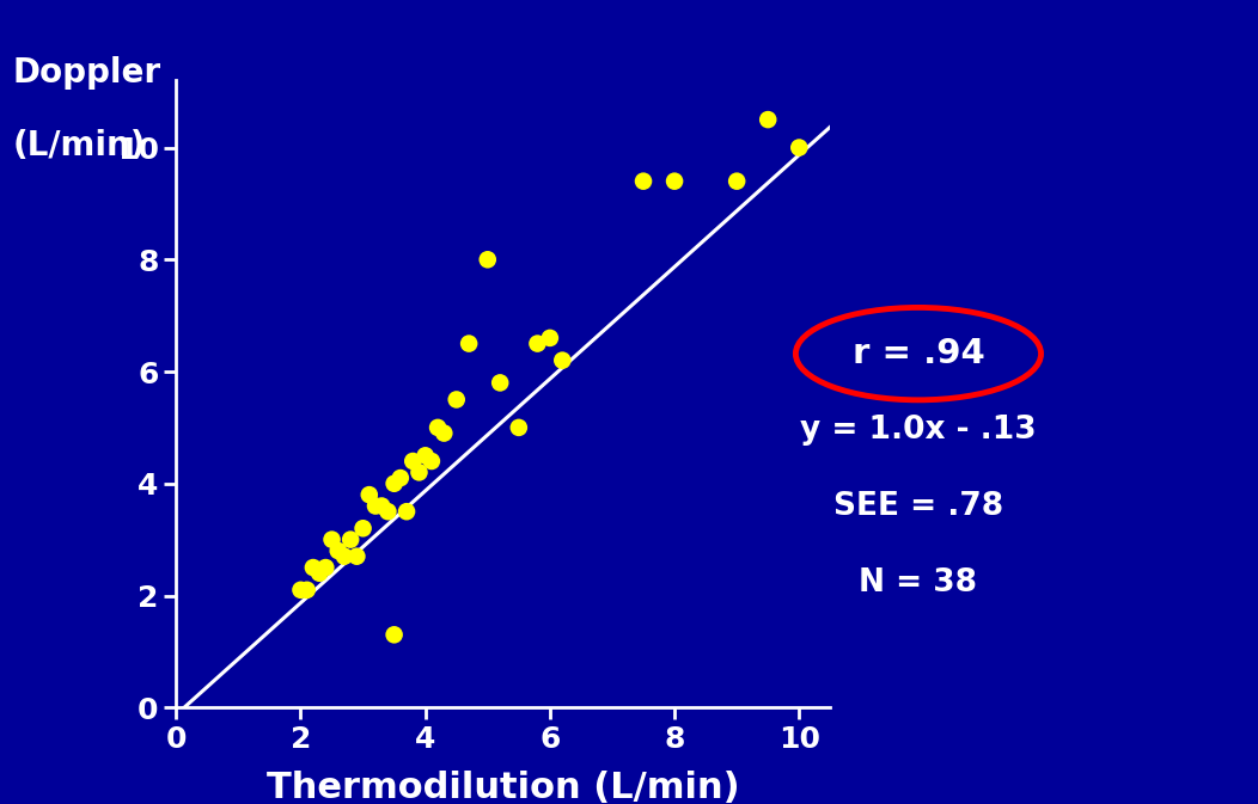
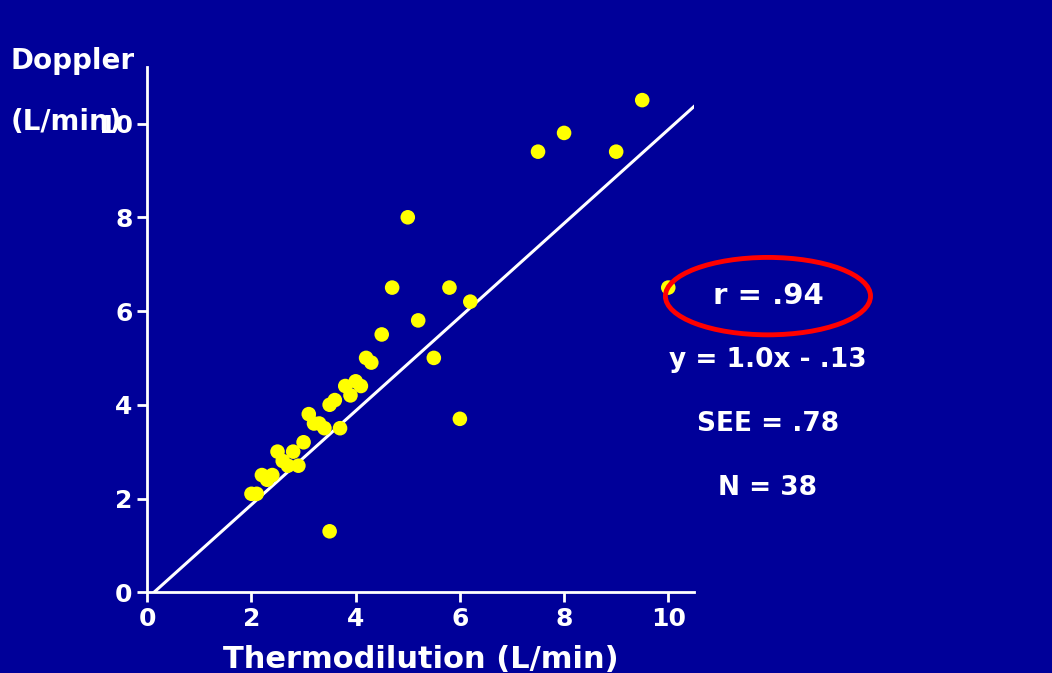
6: 6.6 -> 3.7
8: 9.4 -> 9.8
10: 10.0 -> 6.5
